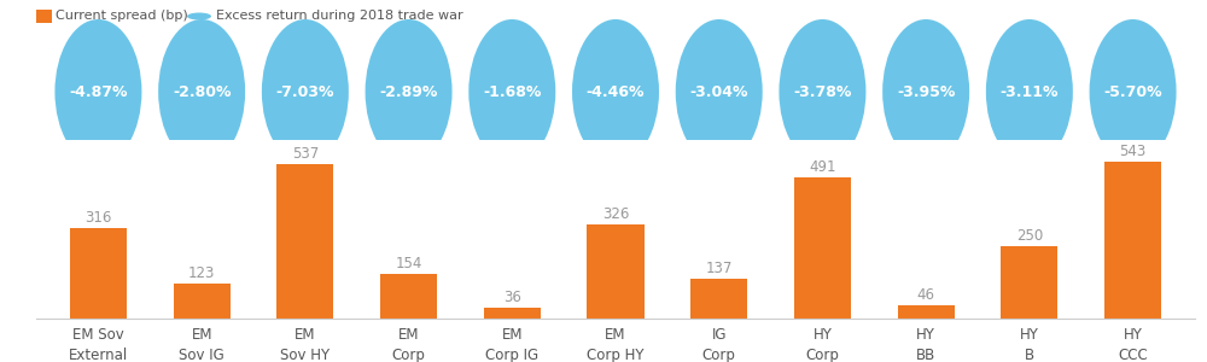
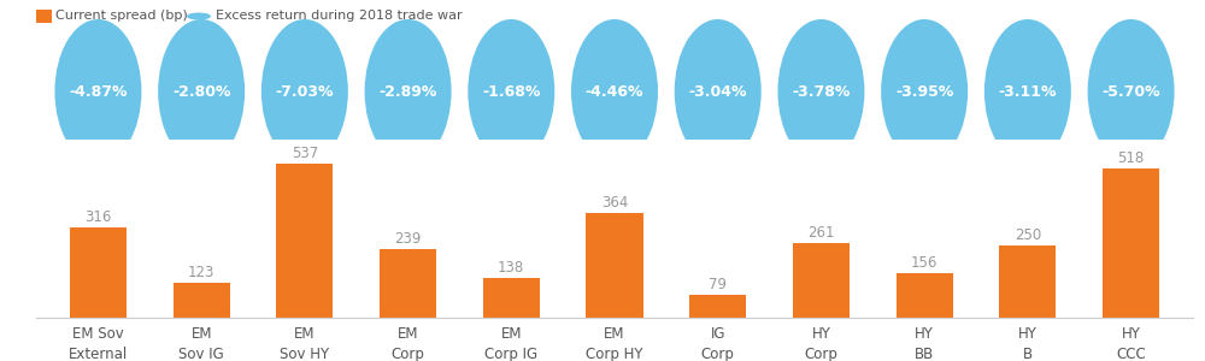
EM Corp: 154 -> 239
EM Corp IG: 36 -> 138
EM Corp HY: 326 -> 364
IG Corp: 137 -> 79
HY Corp: 491 -> 261
HY BB: 46 -> 156
HY CCC: 543 -> 518
